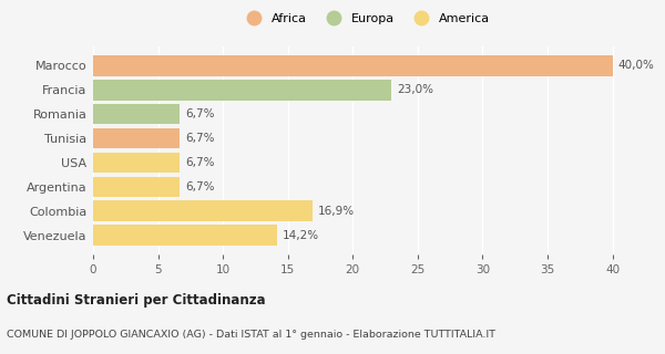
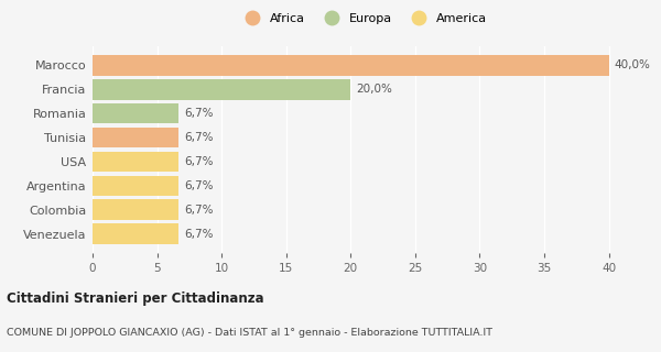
Francia: 23,0% -> 20,0%
Colombia: 16,9% -> 6,7%
Venezuela: 14,2% -> 6,7%
